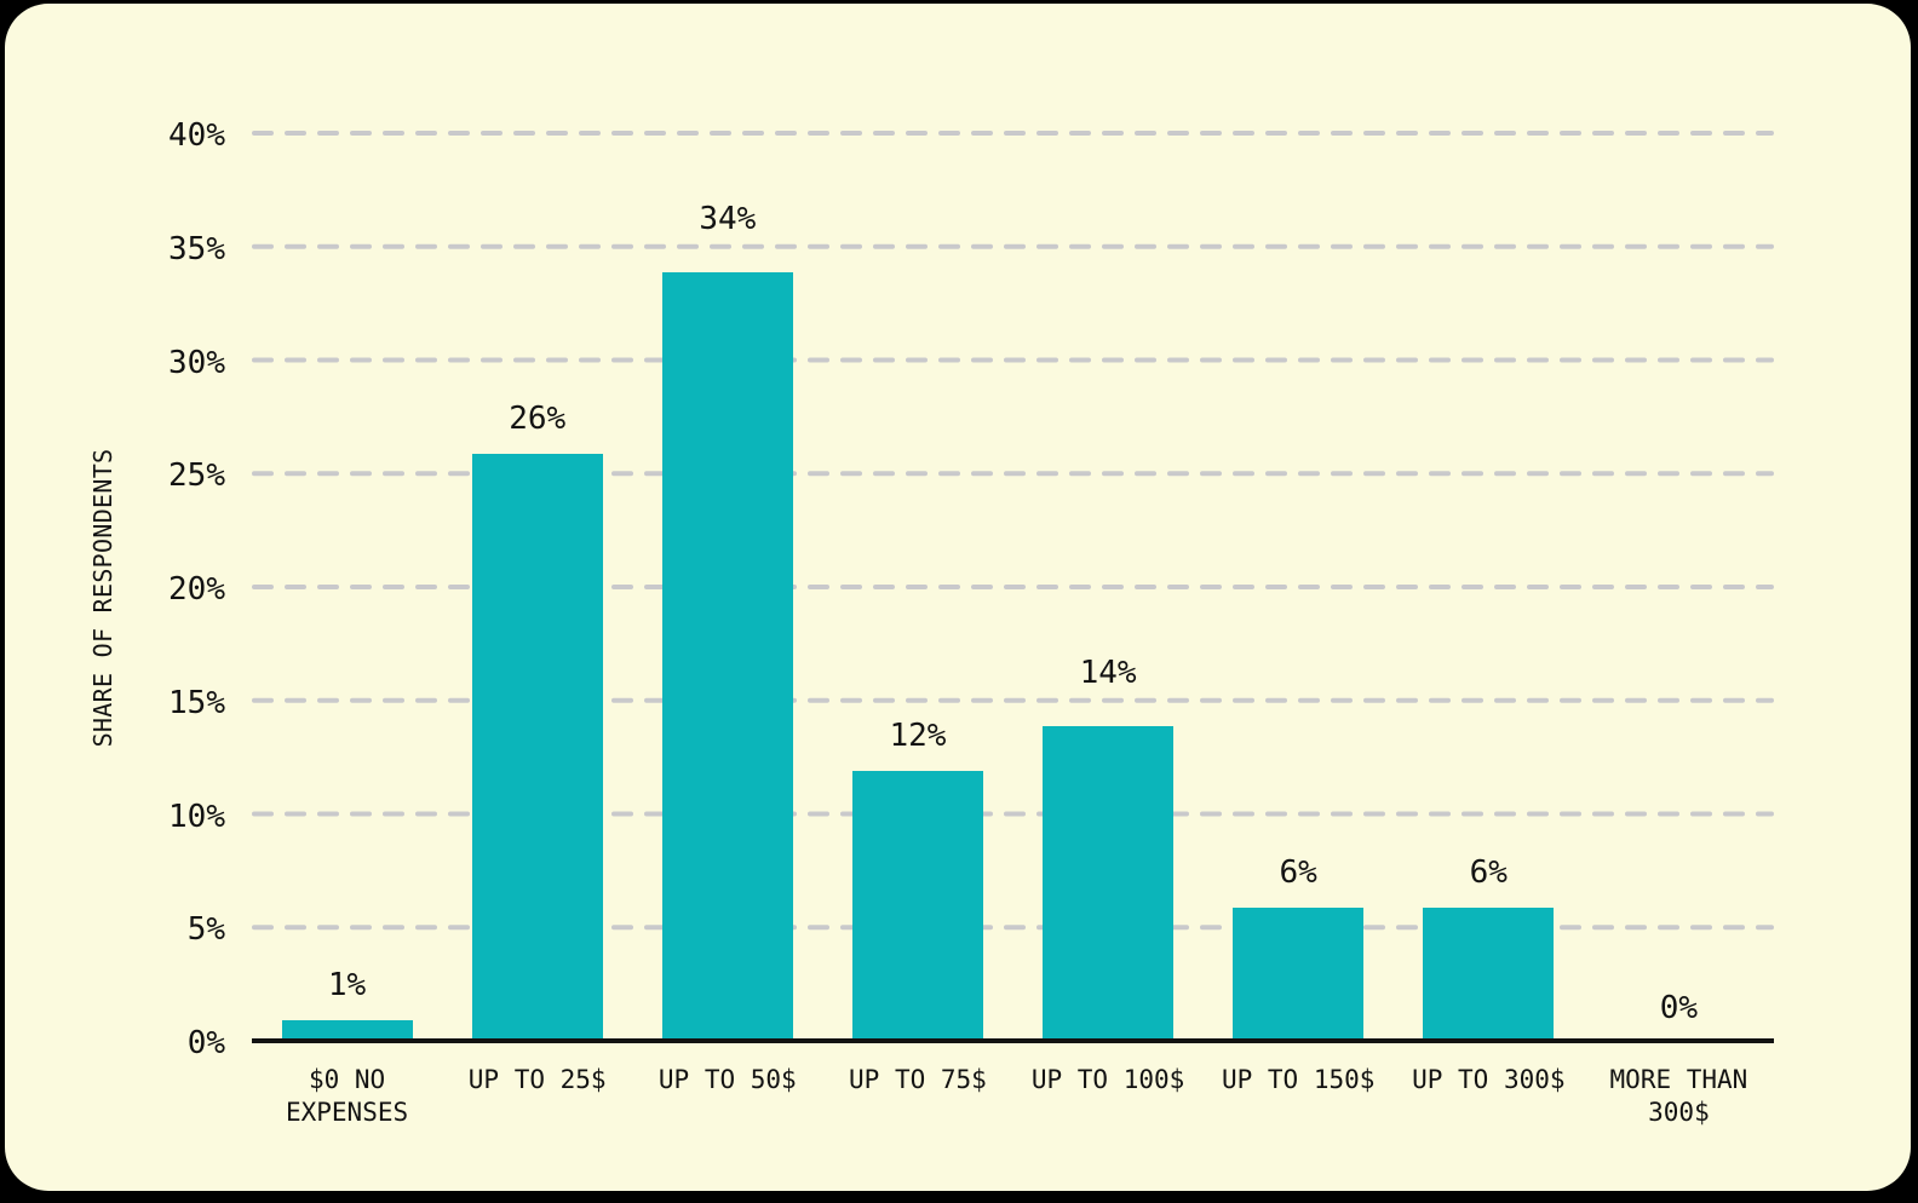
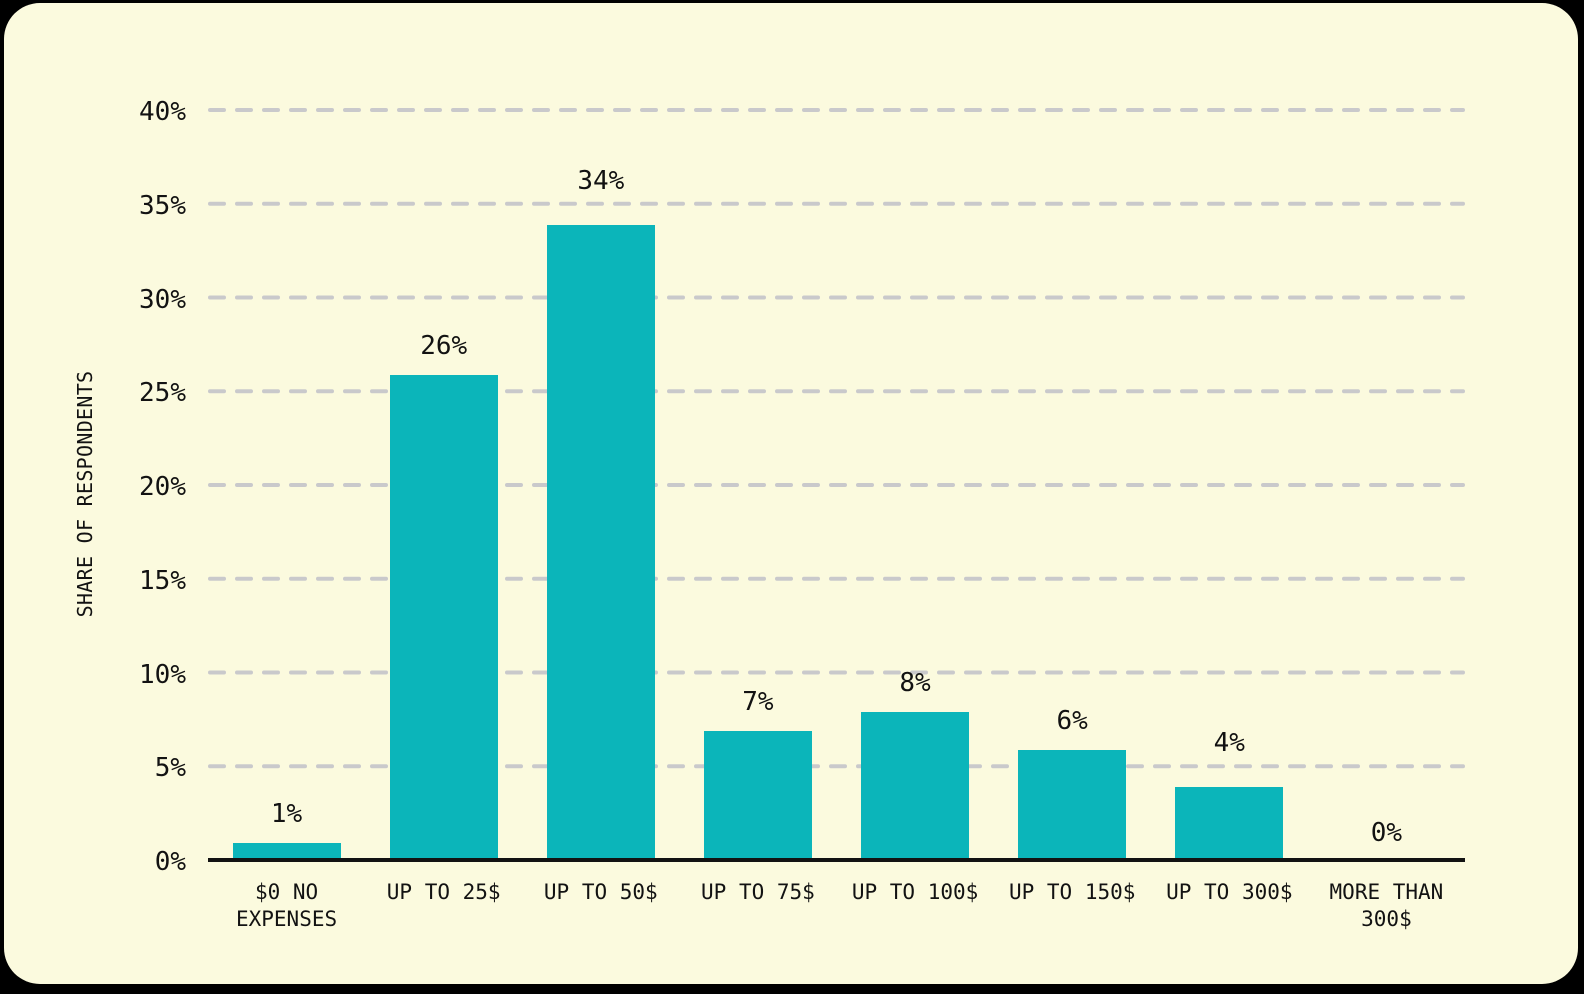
UP TO 75$: 12% -> 7%
UP TO 100$: 14% -> 8%
UP TO 300$: 6% -> 4%
